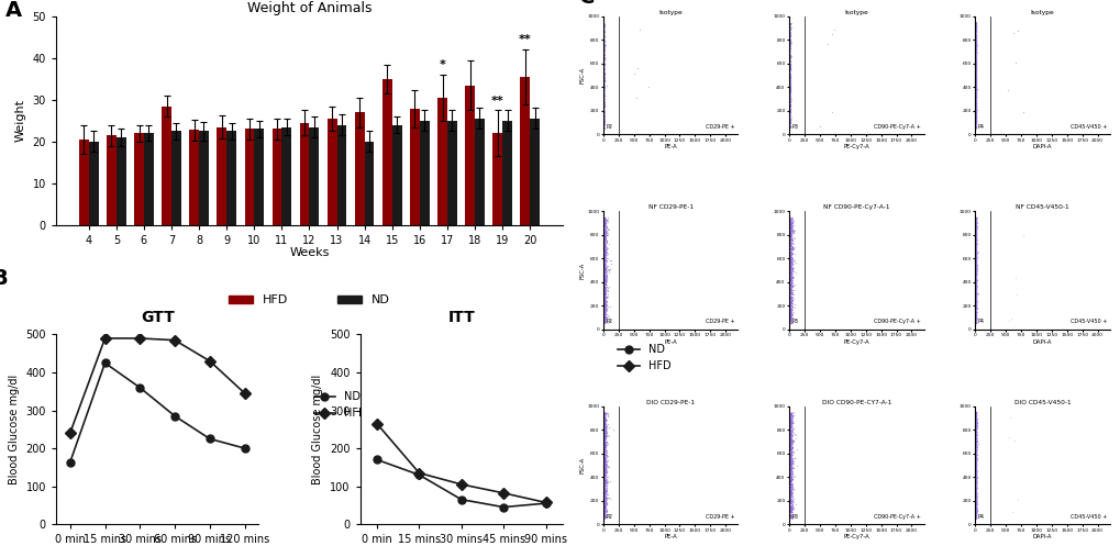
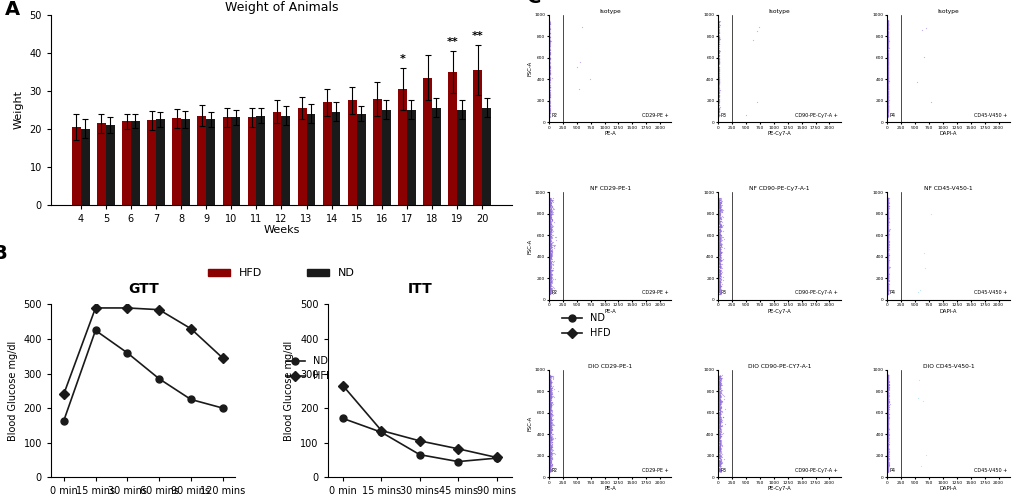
Weight of Animals/HFD/7: 28.5 -> 22.2
Weight of Animals/ND/14: 20.0 -> 24.5
Weight of Animals/HFD/15: 35.0 -> 27.5
Weight of Animals/HFD/19: 22.0 -> 35.0
